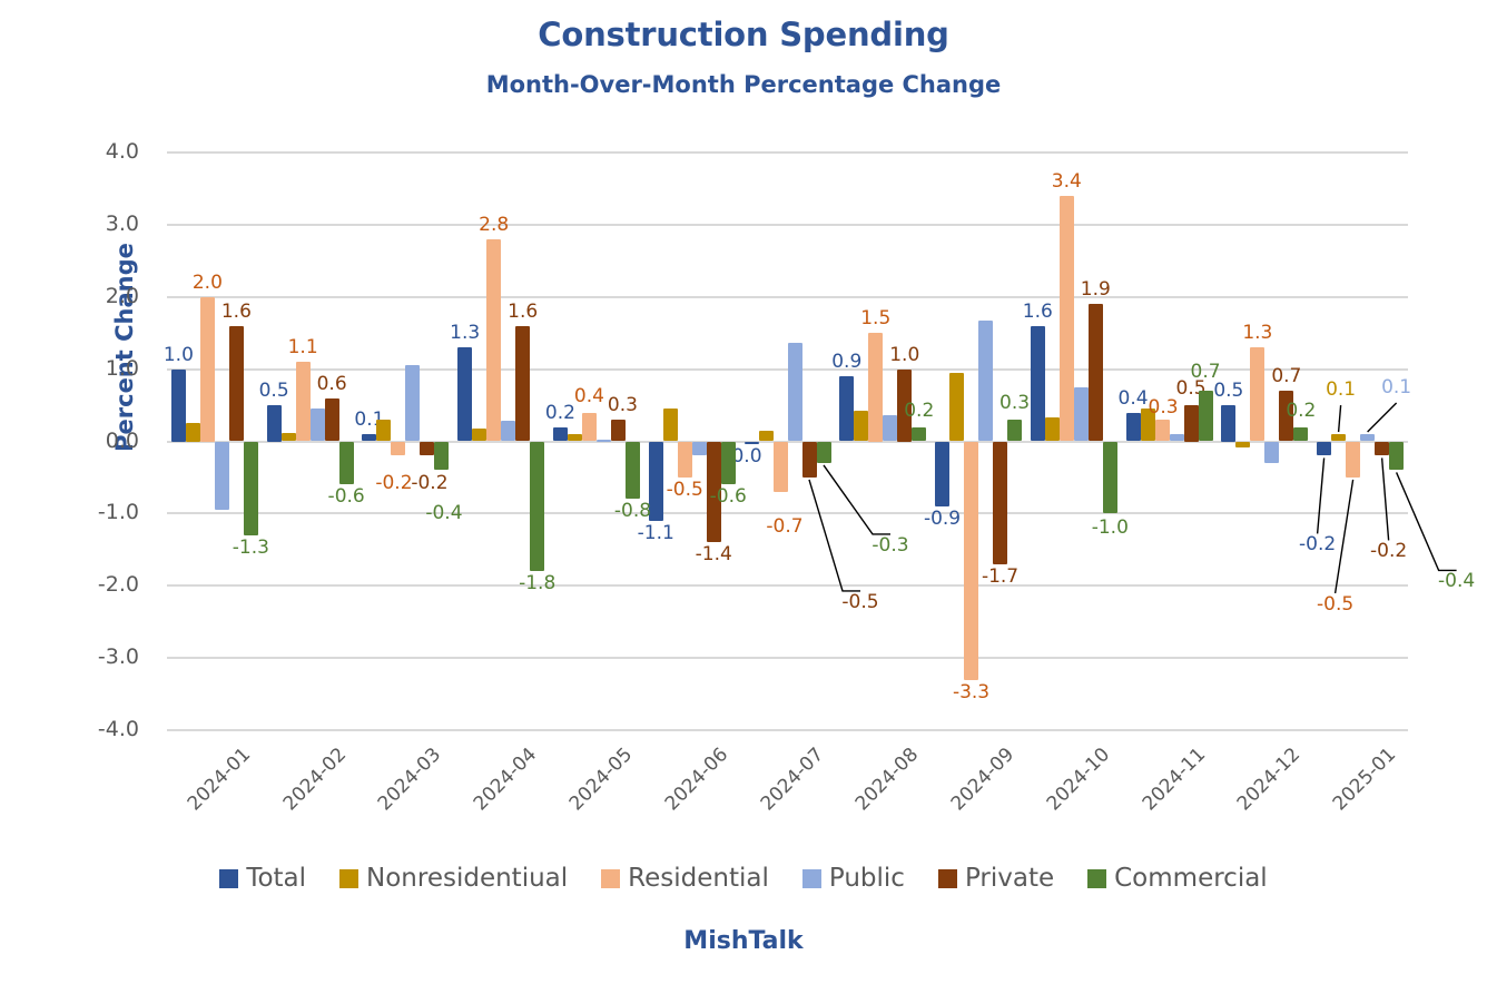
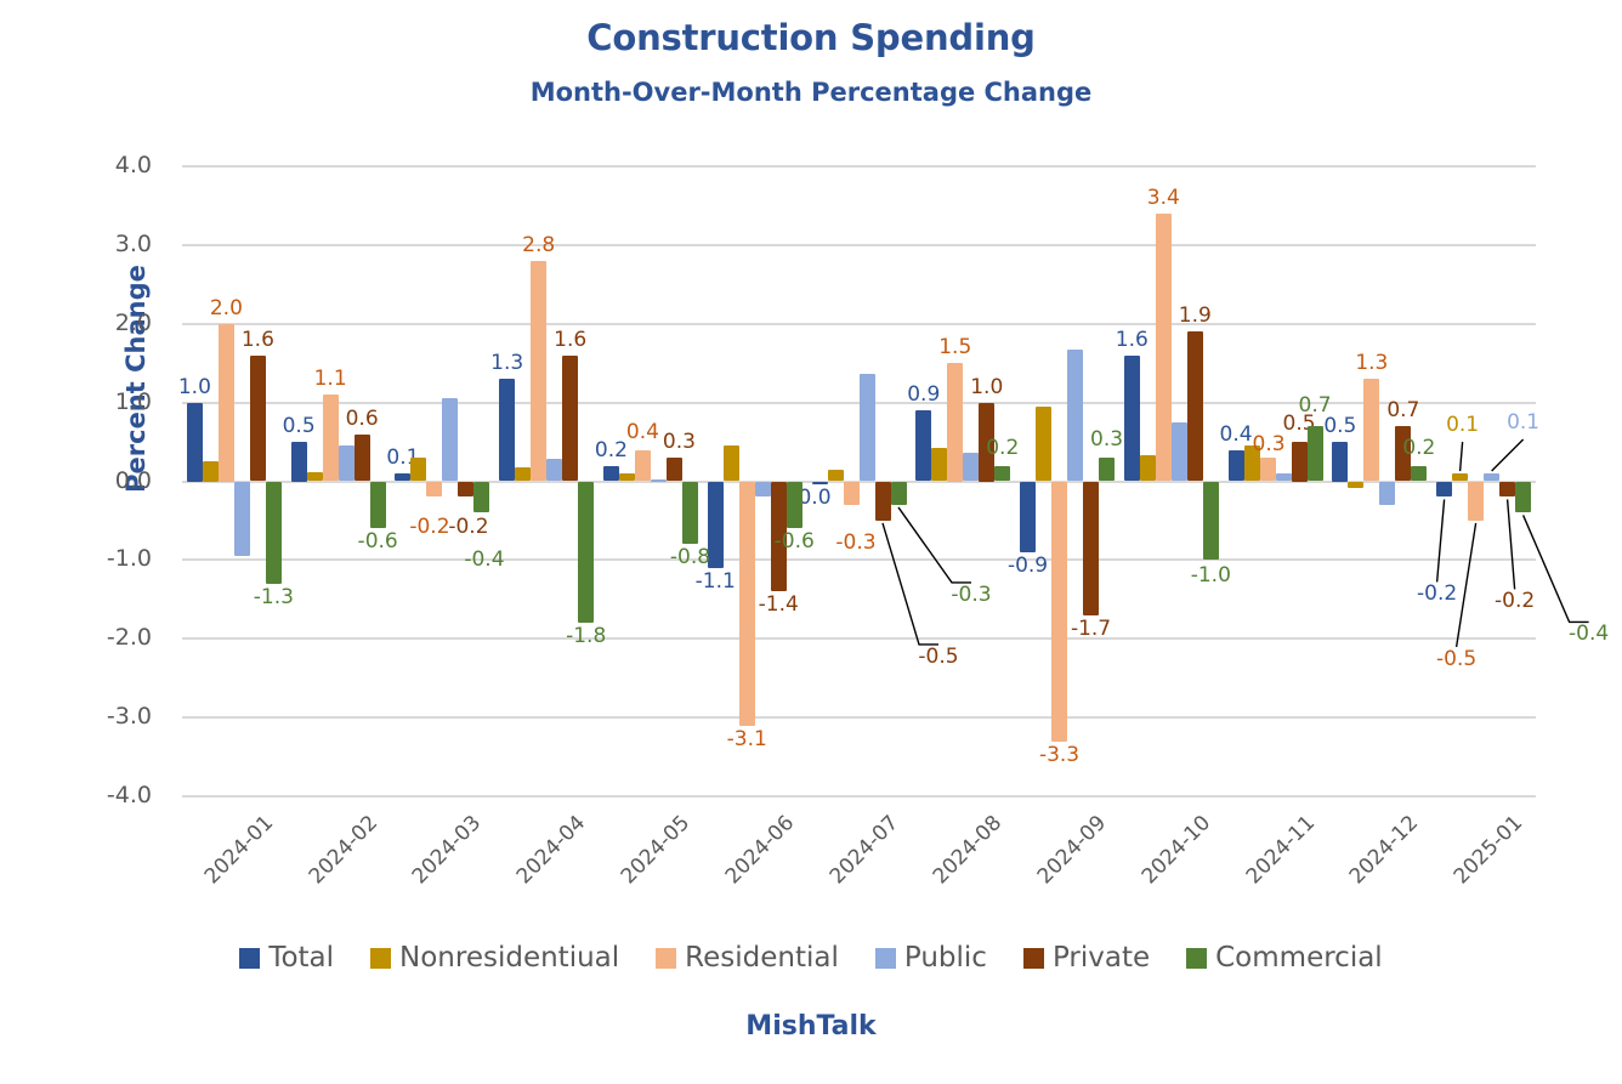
Residential/2024-06: -0.5 -> -3.1
Residential/2024-07: -0.7 -> -0.3
